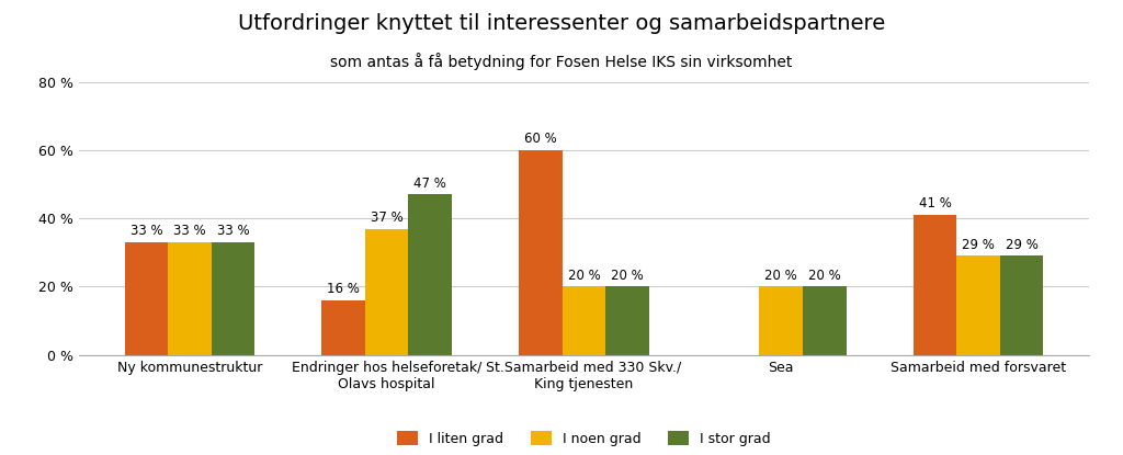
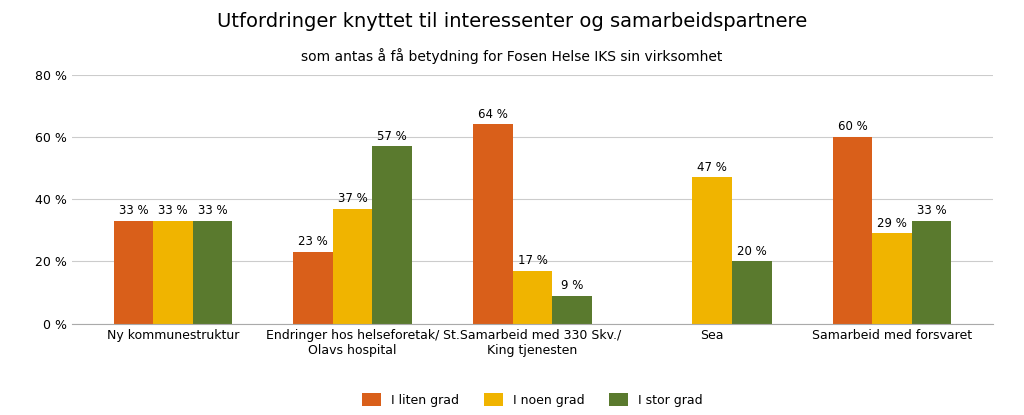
I liten grad/Endringer hos helseforetak/ Olavs hospital: 16 -> 23
I stor grad/Endringer hos helseforetak/ Olavs hospital: 47 -> 57
I liten grad/St.Samarbeid med 330 Skv./ King tjenesten: 60 -> 64
I noen grad/St.Samarbeid med 330 Skv./ King tjenesten: 20 -> 17
I stor grad/St.Samarbeid med 330 Skv./ King tjenesten: 20 -> 9
I noen grad/Sea: 20 -> 47
I liten grad/Samarbeid med forsvaret: 41 -> 60
I stor grad/Samarbeid med forsvaret: 29 -> 33
